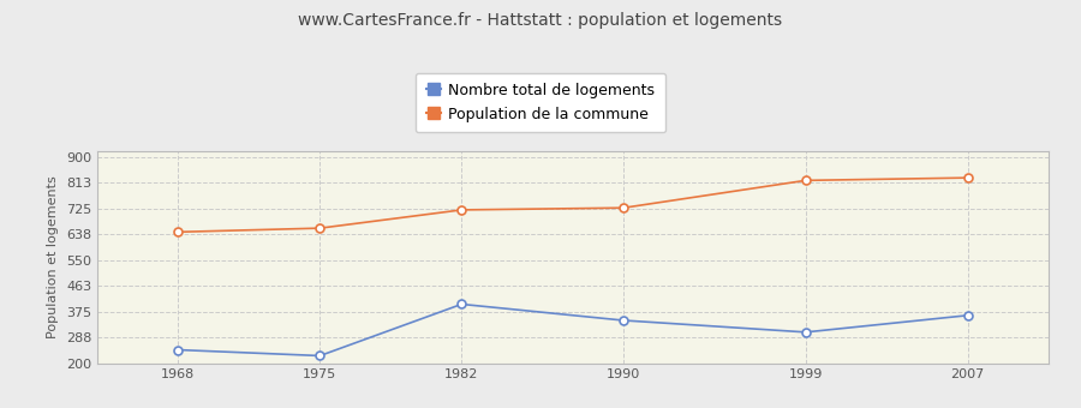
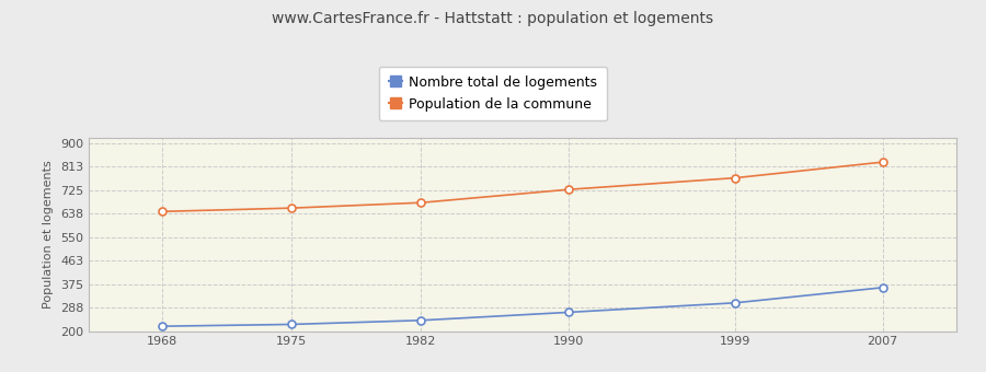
Nombre total de logements/1968: 245 -> 218
Nombre total de logements/1982: 400 -> 240
Population de la commune/1982: 720 -> 678
Nombre total de logements/1990: 345 -> 270
Population de la commune/1999: 820 -> 770
